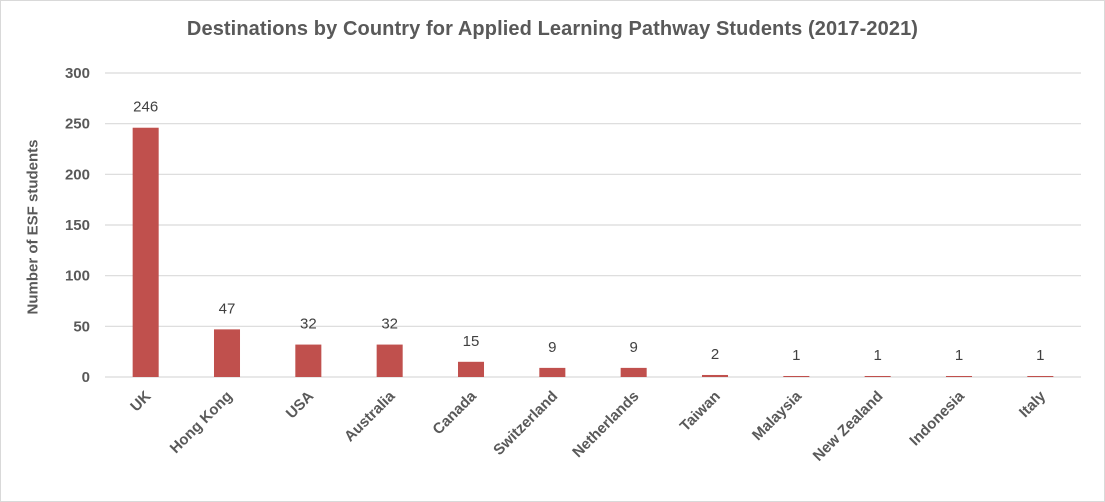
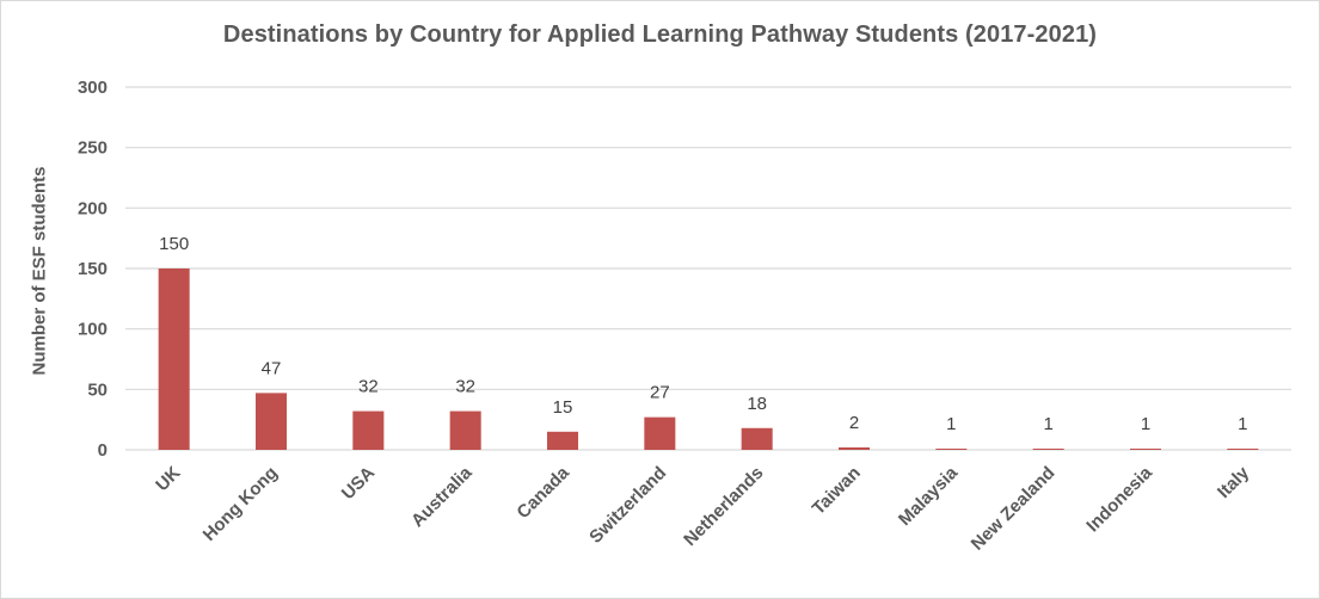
UK: 246 -> 150
Switzerland: 9 -> 27
Netherlands: 9 -> 18
